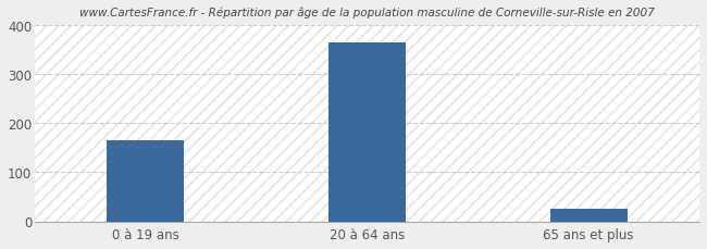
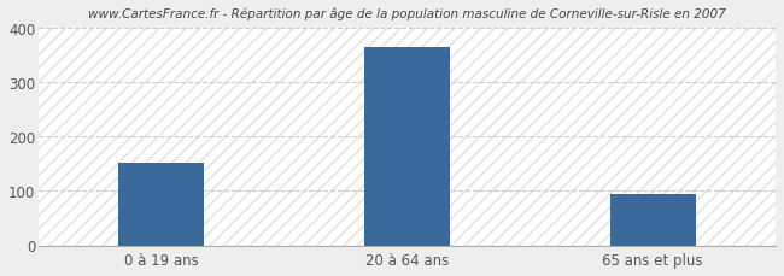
0 à 19 ans: 165 -> 152
65 ans et plus: 25 -> 95
